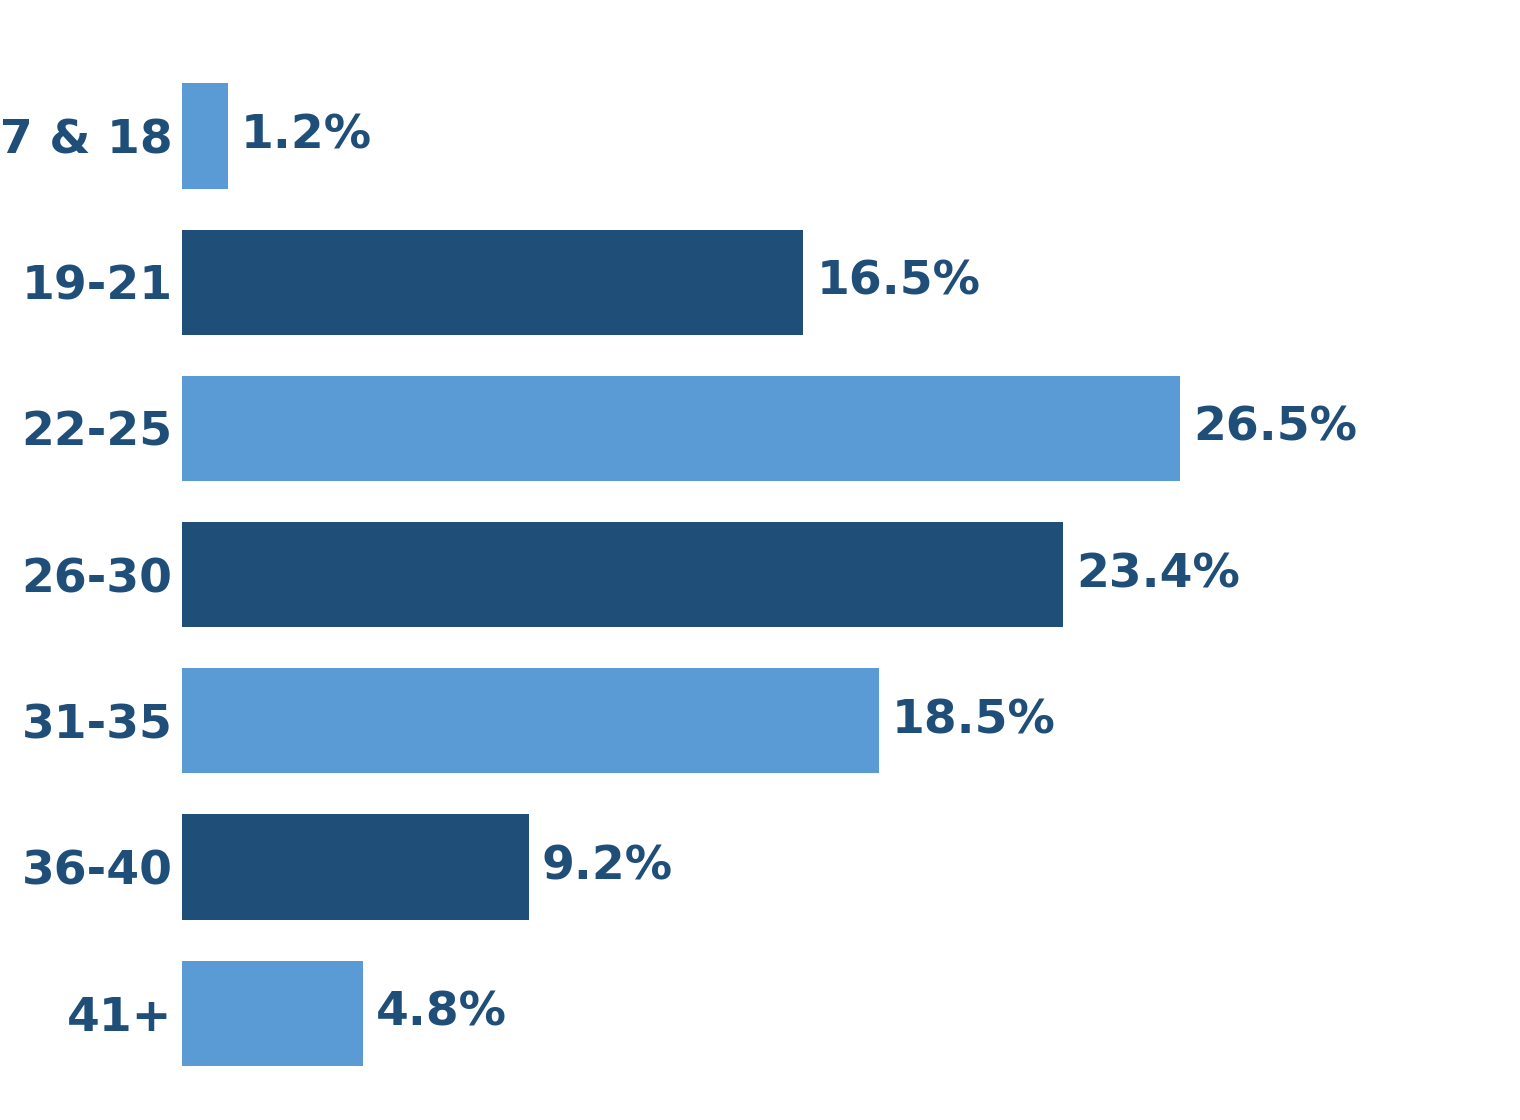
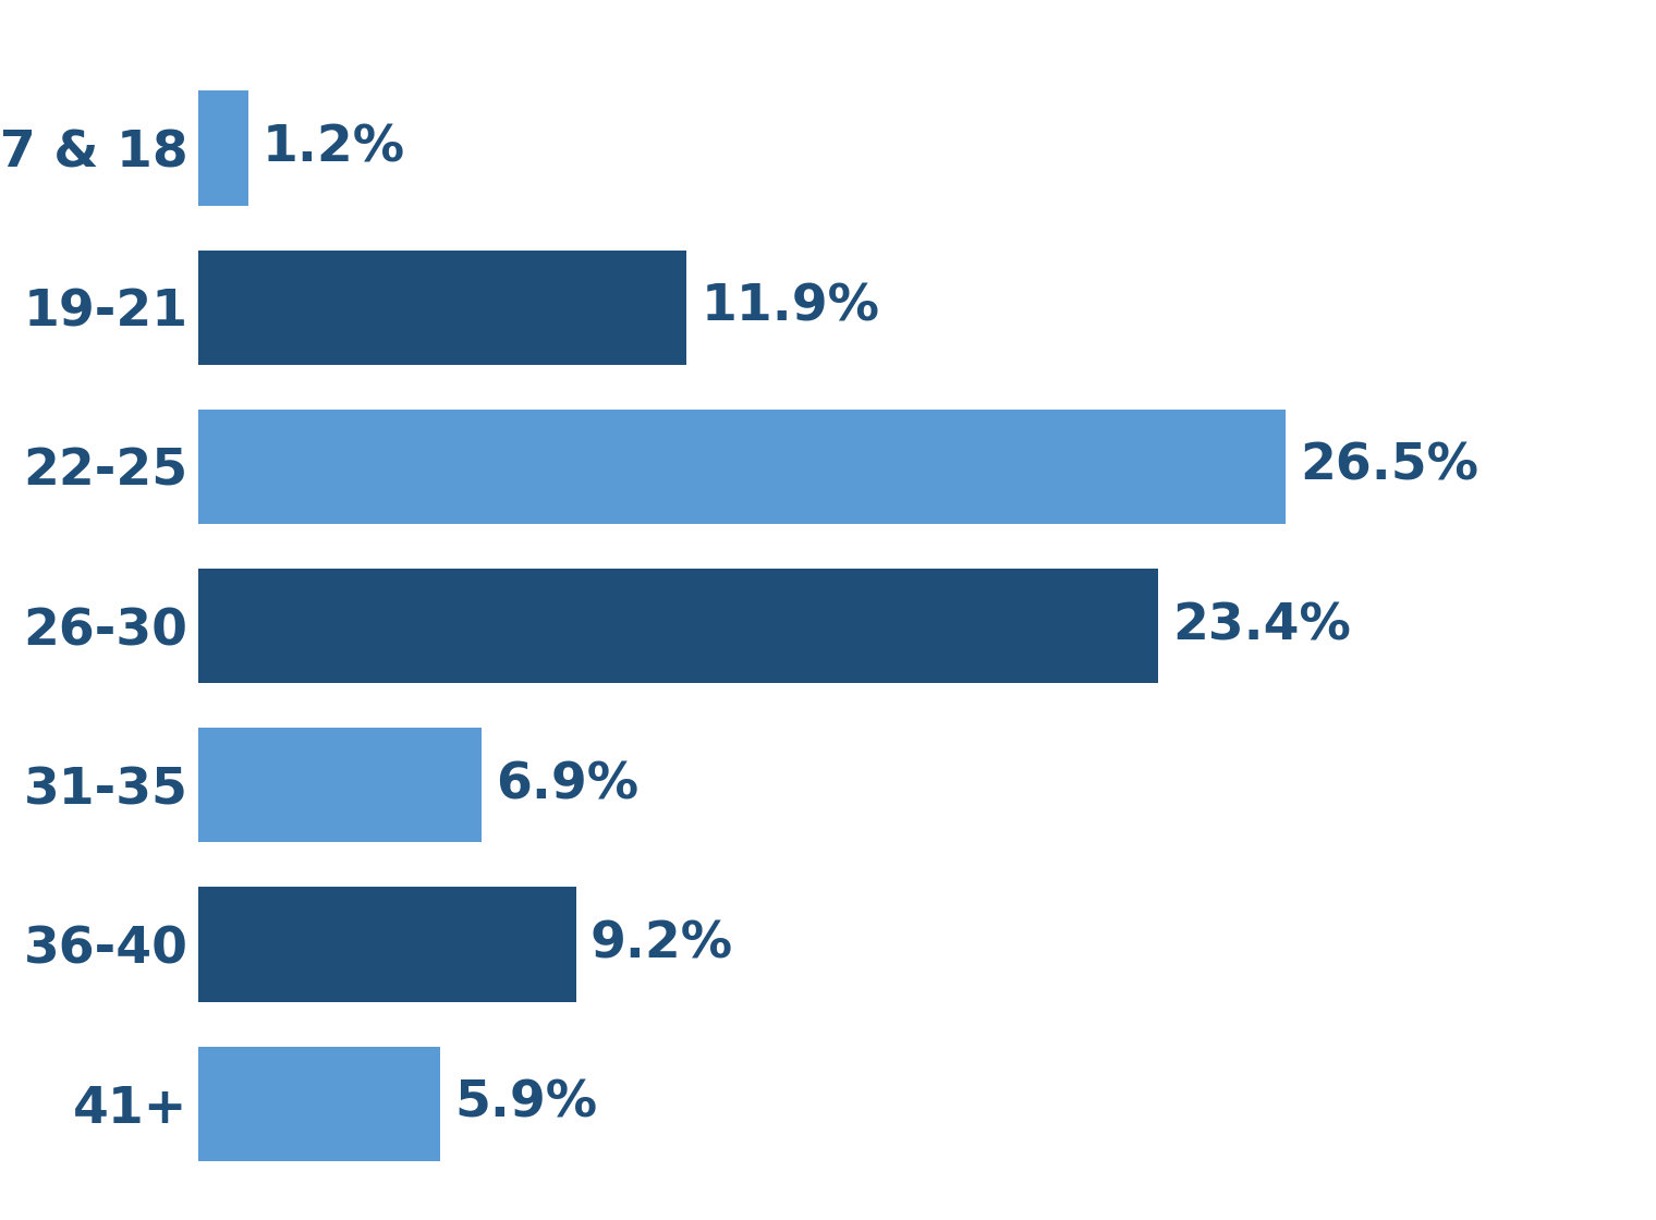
19-21: 16.5% -> 11.9%
31-35: 18.5% -> 6.9%
41+: 4.8% -> 5.9%
